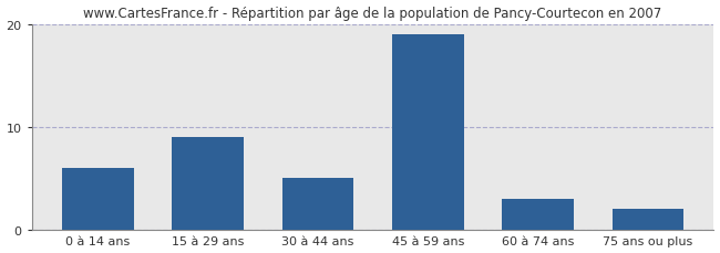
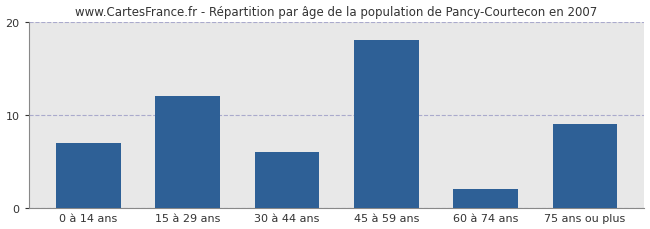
0 à 14 ans: 6 -> 7
15 à 29 ans: 9 -> 12
30 à 44 ans: 5 -> 6
45 à 59 ans: 19 -> 18
60 à 74 ans: 3 -> 2
75 ans ou plus: 2 -> 9
